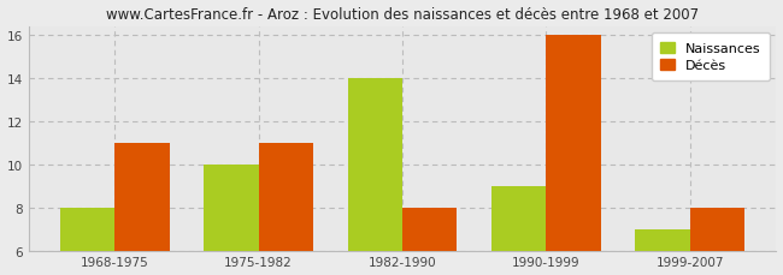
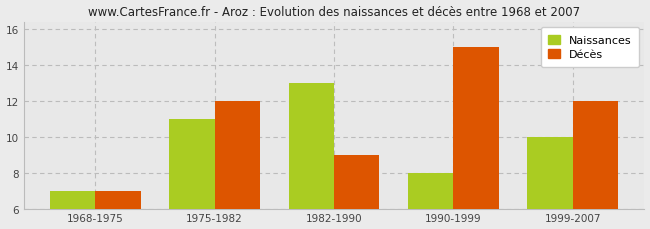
Naissances/1968-1975: 8 -> 7
Décès/1968-1975: 11 -> 7
Naissances/1975-1982: 10 -> 11
Décès/1975-1982: 11 -> 12
Naissances/1982-1990: 14 -> 13
Décès/1982-1990: 8 -> 9
Naissances/1990-1999: 9 -> 8
Décès/1990-1999: 16 -> 15
Naissances/1999-2007: 7 -> 10
Décès/1999-2007: 8 -> 12
